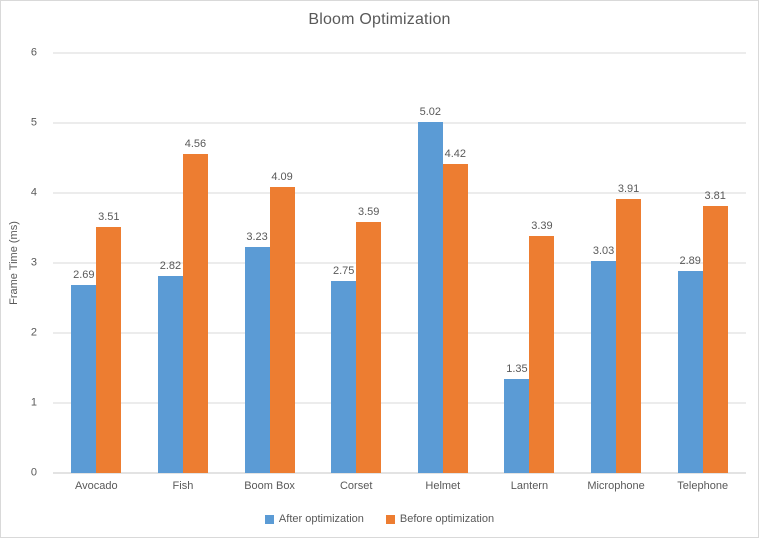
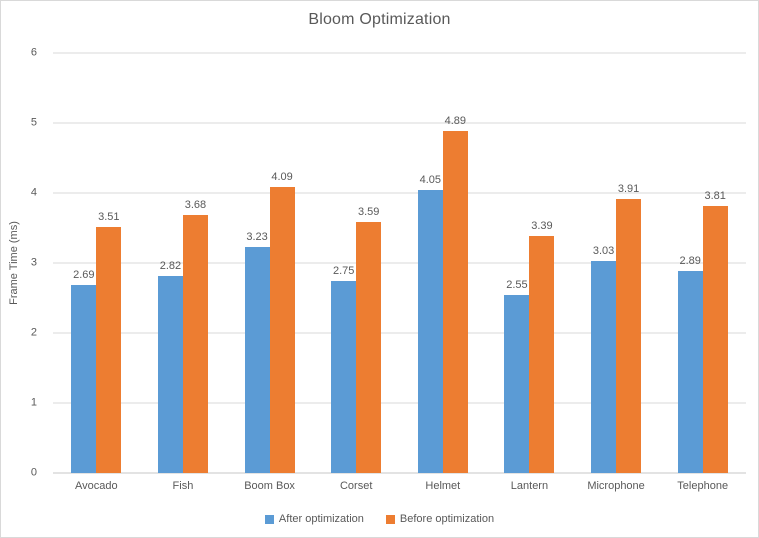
Before optimization/Fish: 4.56 -> 3.68
After optimization/Helmet: 5.02 -> 4.05
Before optimization/Helmet: 4.42 -> 4.89
After optimization/Lantern: 1.35 -> 2.55
